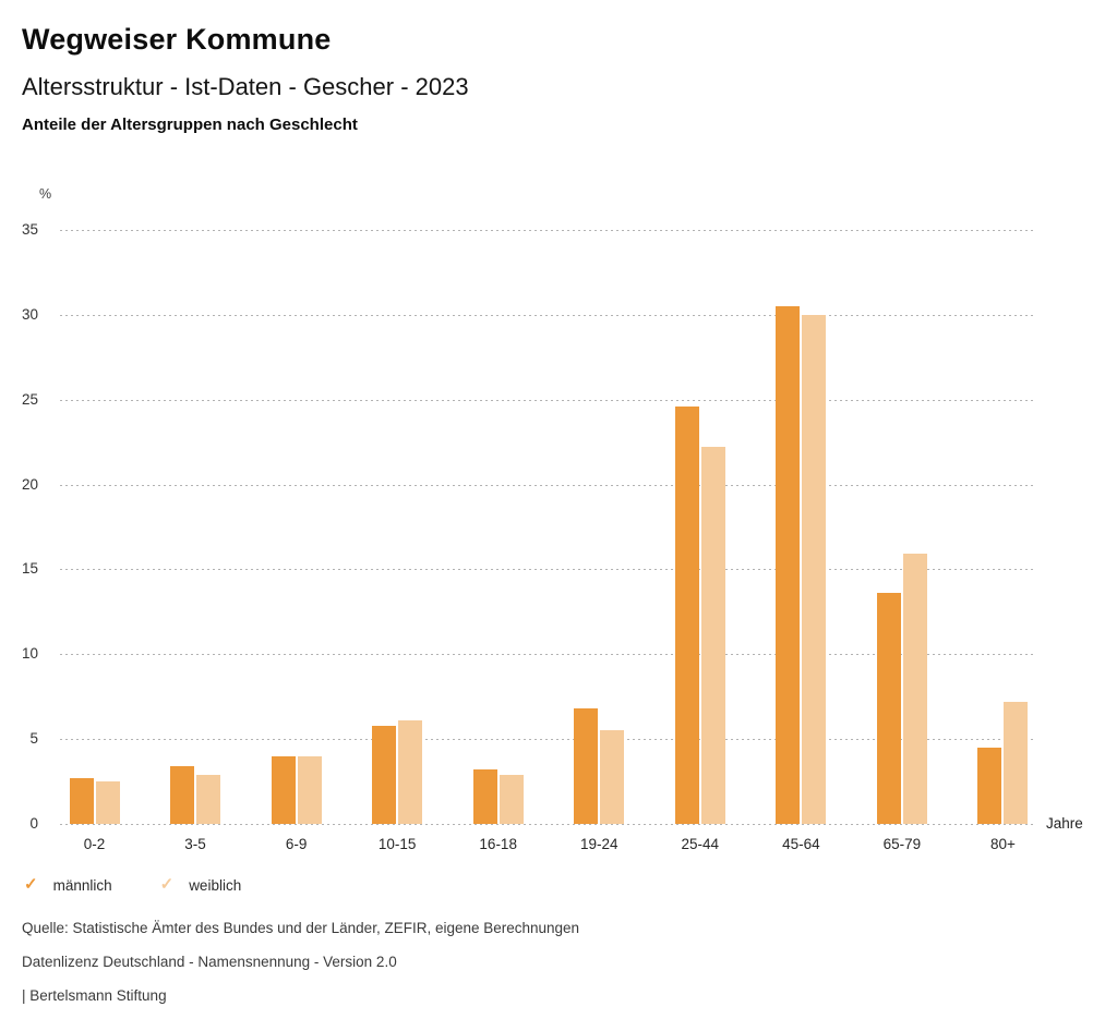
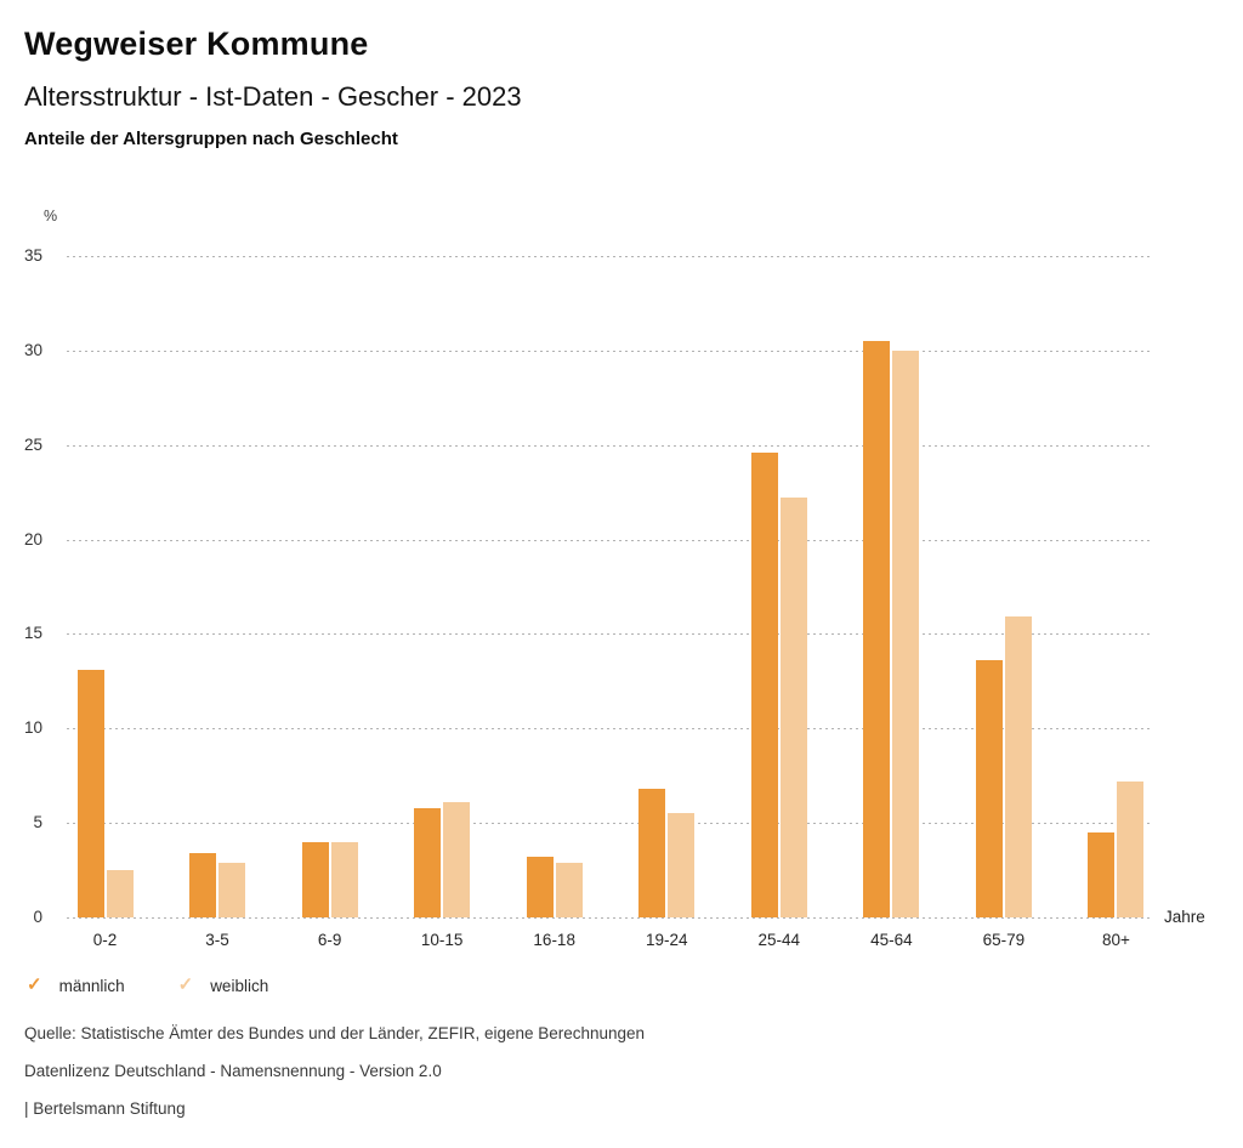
männlich/0-2: 2.7 -> 13.1
